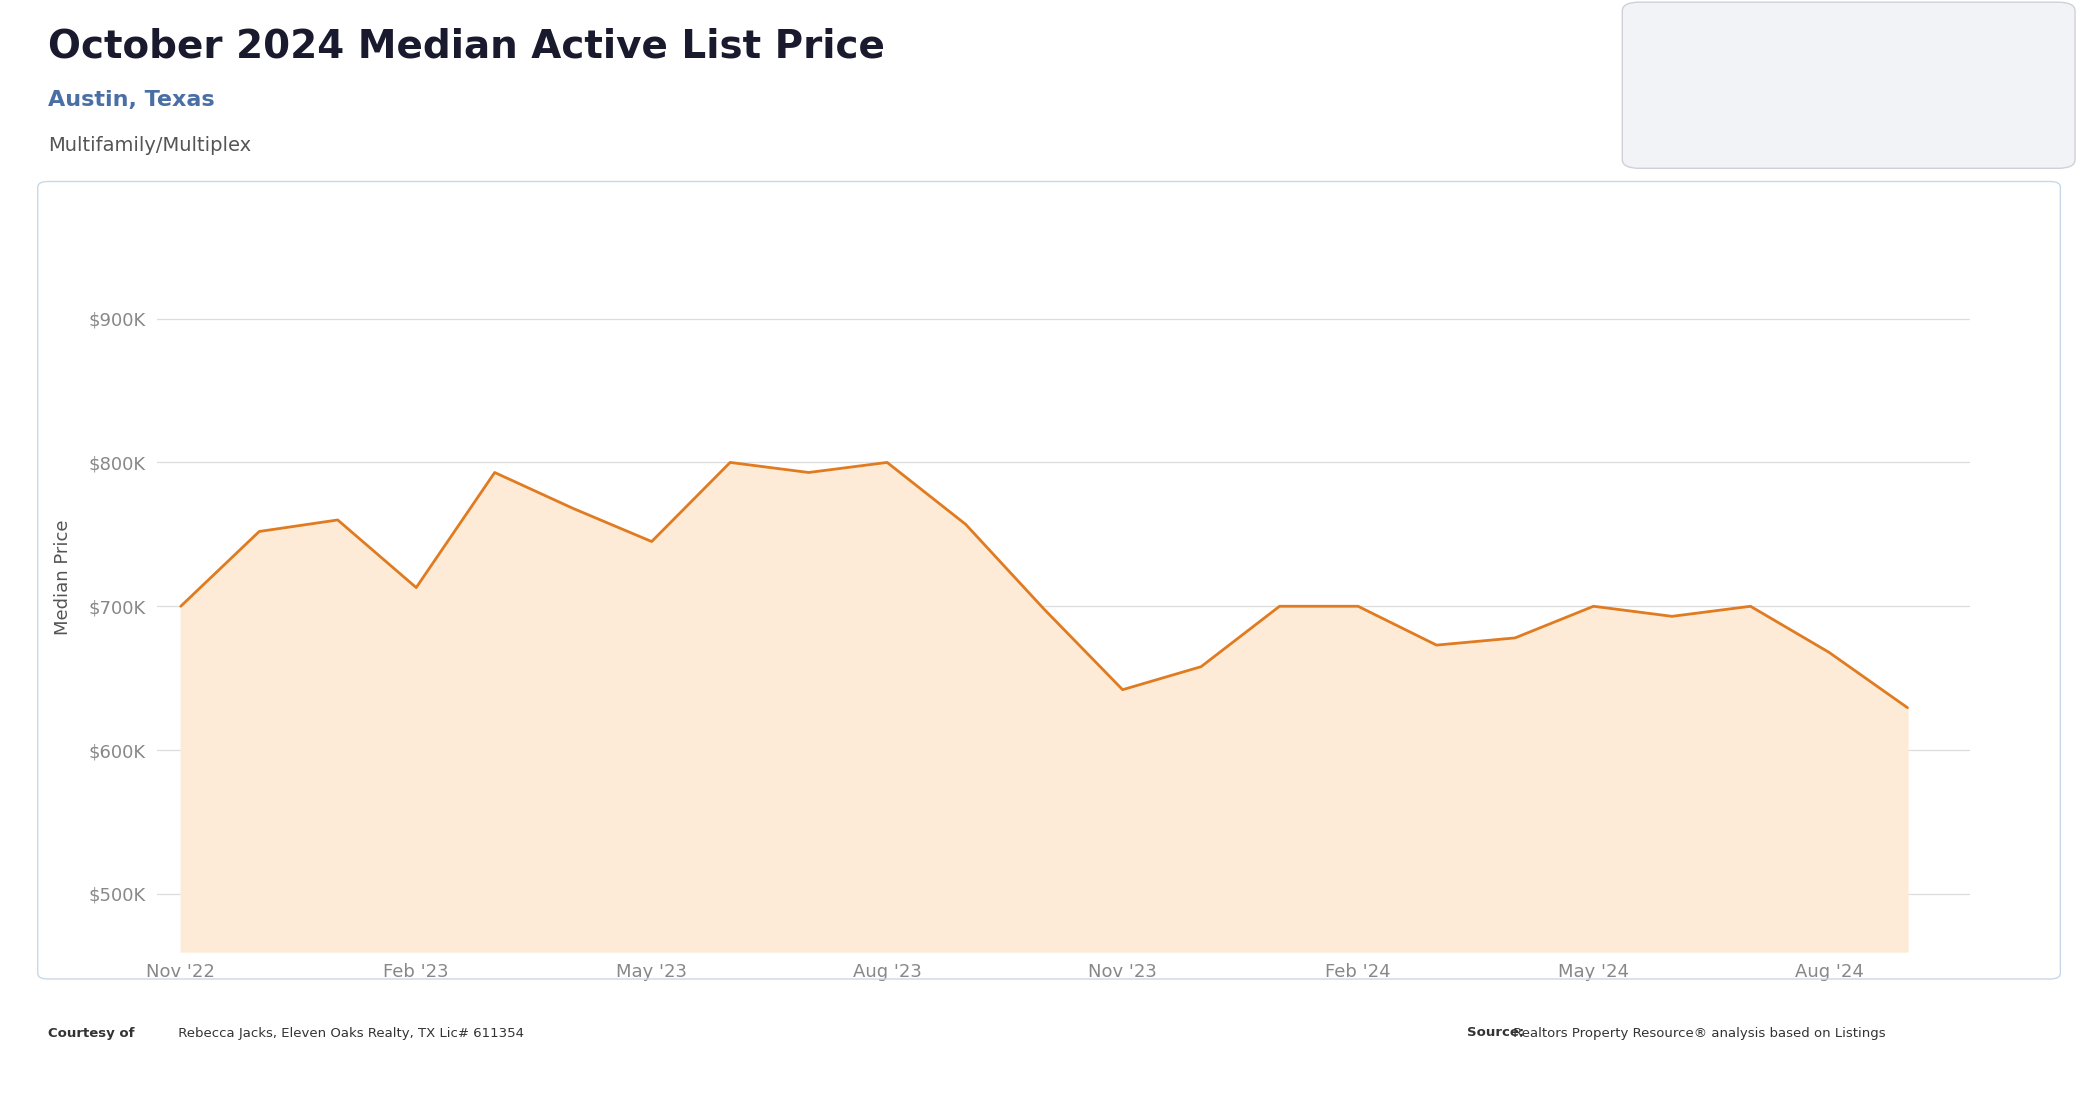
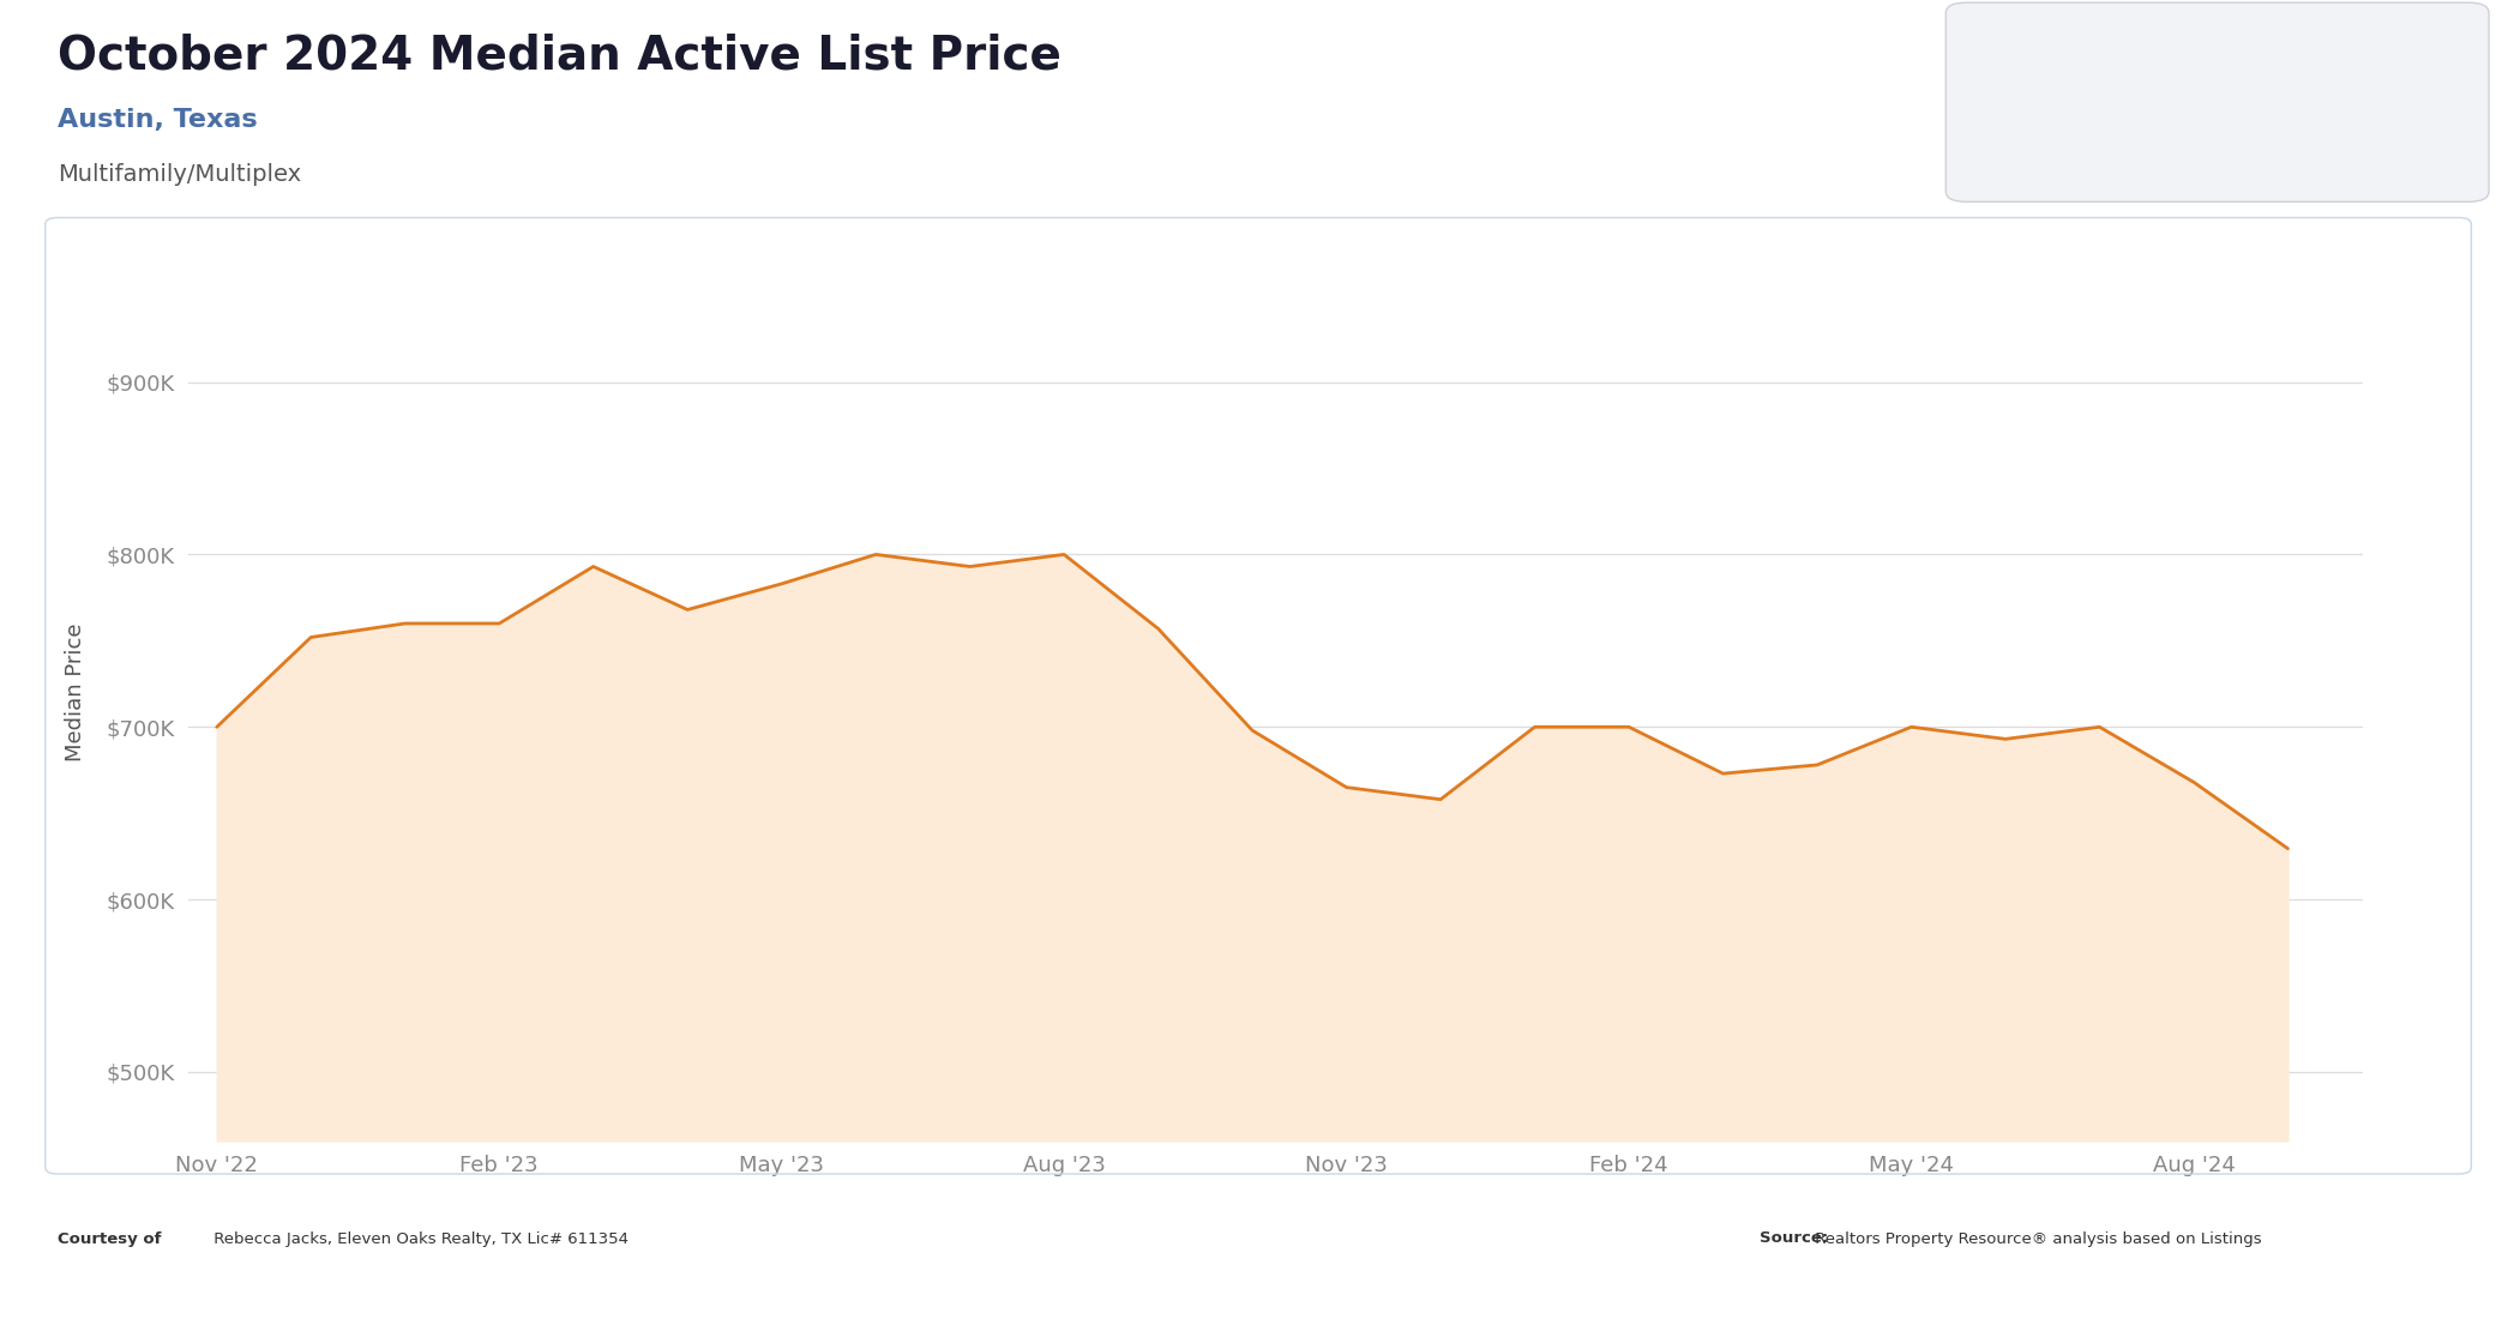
Feb '23: $713K -> $760K
May '23: $745K -> $783K
Nov '23: $642K -> $665K
